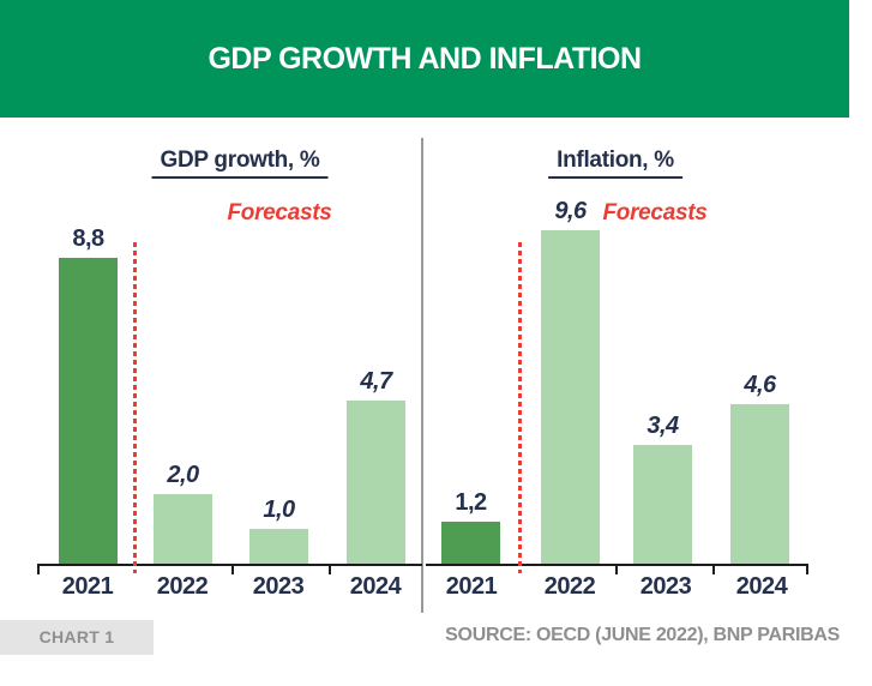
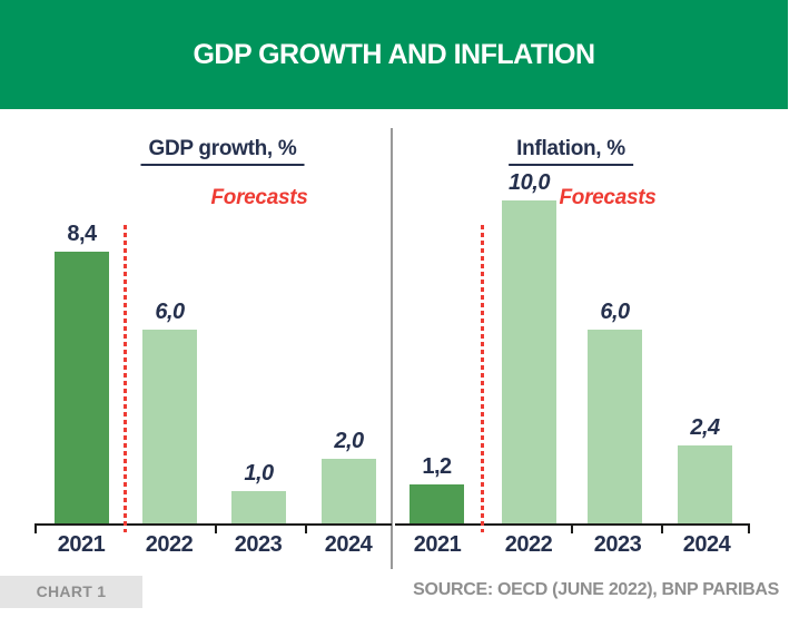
GDP growth, %/2021: 8,8 -> 8,4
GDP growth, %/2022: 2,0 -> 6,0
GDP growth, %/2024: 4,7 -> 2,0
Inflation, %/2022: 9,6 -> 10,0
Inflation, %/2023: 3,4 -> 6,0
Inflation, %/2024: 4,6 -> 2,4
